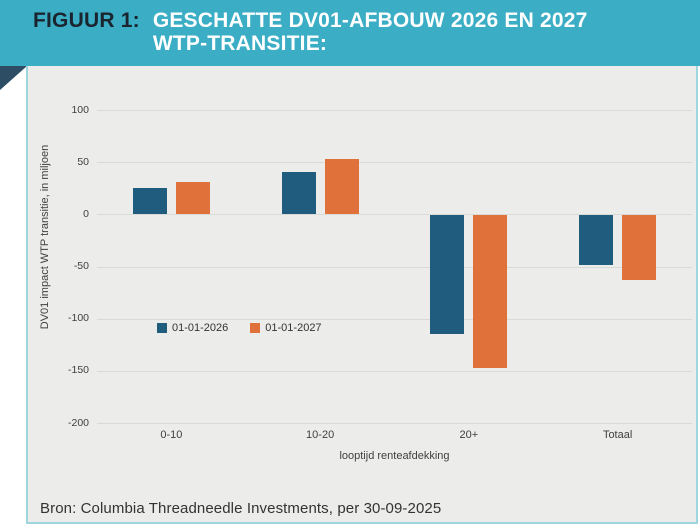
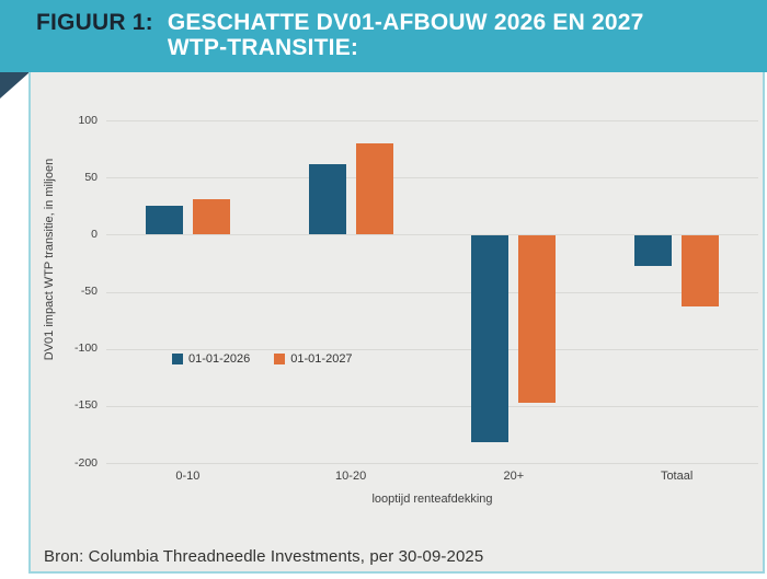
01-01-2026/10-20: 41 -> 62
01-01-2027/10-20: 53 -> 80
01-01-2026/20+: -114 -> -181
01-01-2026/Totaal: -48 -> -27
